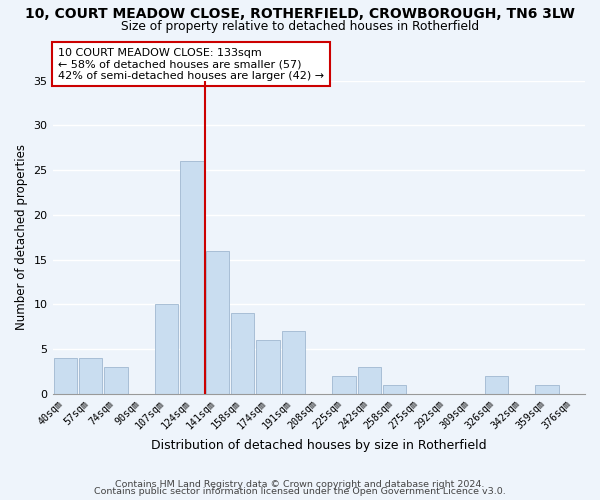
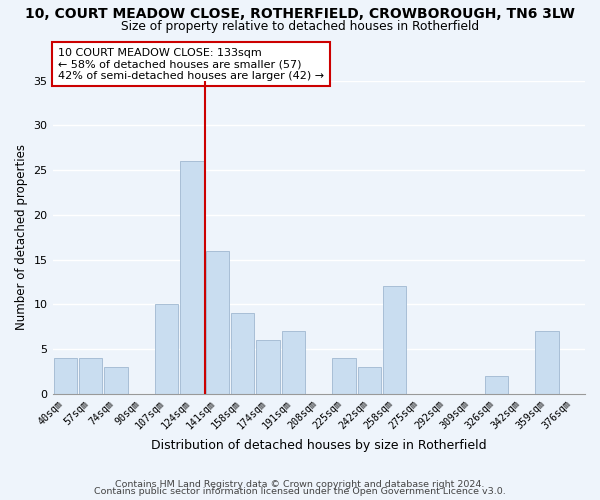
225sqm: 2 -> 4
258sqm: 1 -> 12
359sqm: 1 -> 7
